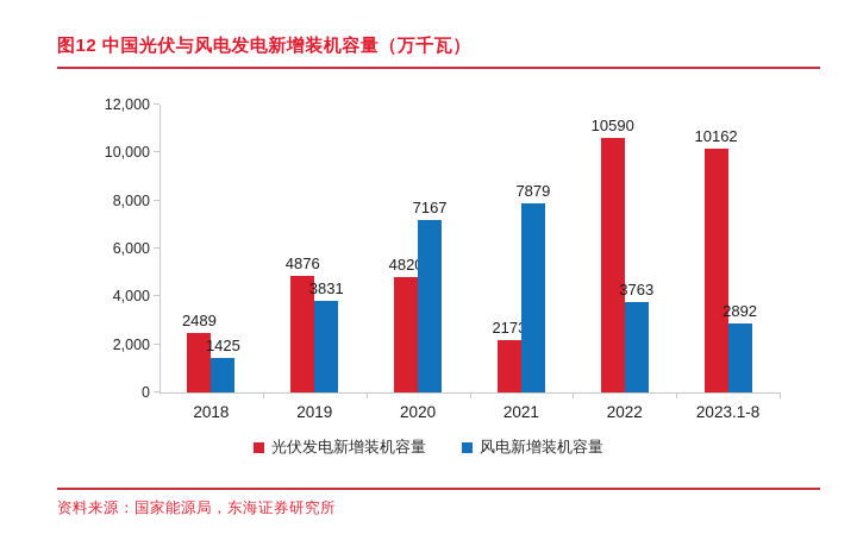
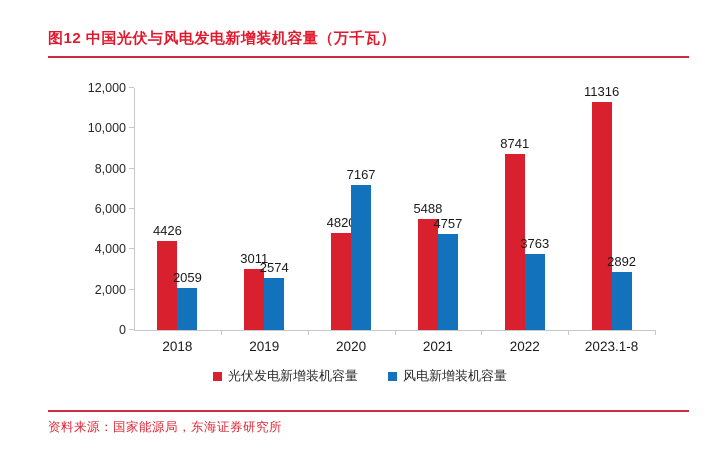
光伏发电新增装机容量/2018: 2489 -> 4426
风电新增装机容量/2018: 1425 -> 2059
光伏发电新增装机容量/2019: 4876 -> 3011
风电新增装机容量/2019: 3831 -> 2574
光伏发电新增装机容量/2021: 2173 -> 5488
风电新增装机容量/2021: 7879 -> 4757
光伏发电新增装机容量/2022: 10590 -> 8741
光伏发电新增装机容量/2023.1-8: 10162 -> 11316
